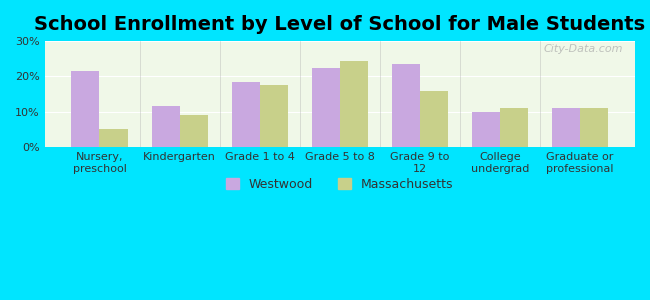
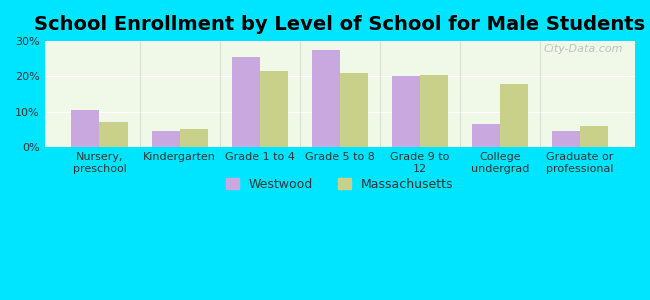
Westwood/Nursery, preschool: 21.5% -> 10.5%
Massachusetts/Nursery, preschool: 5.0% -> 7.0%
Westwood/Kindergarten: 11.5% -> 4.5%
Massachusetts/Kindergarten: 9.0% -> 5.0%
Westwood/Grade 1 to 4: 18.5% -> 25.5%
Massachusetts/Grade 1 to 4: 17.5% -> 21.5%
Westwood/Grade 5 to 8: 22.5% -> 27.5%
Massachusetts/Grade 5 to 8: 24.5% -> 21.0%
Westwood/Grade 9 to 12: 23.5% -> 20.0%
Massachusetts/Grade 9 to 12: 16.0% -> 20.5%
Westwood/College undergrad: 10.0% -> 6.5%
Massachusetts/College undergrad: 11.0% -> 18.0%
Westwood/Graduate or professional: 11.0% -> 4.5%
Massachusetts/Graduate or professional: 11.0% -> 6.0%
